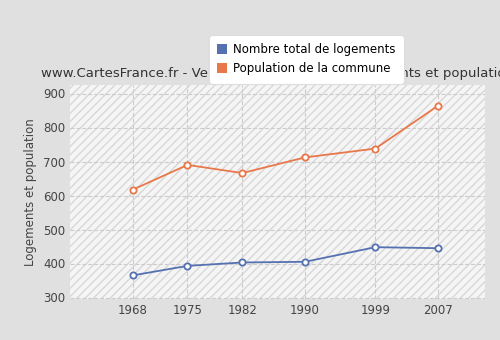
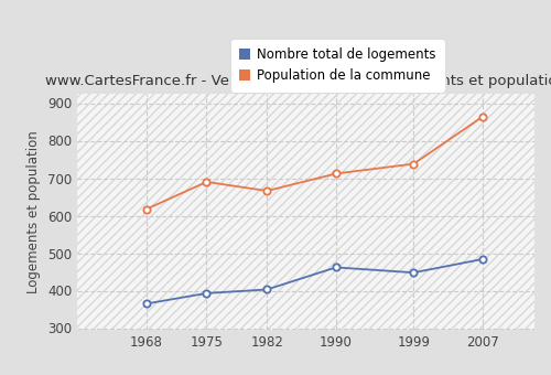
Nombre total de logements/1990: 405 -> 462
Nombre total de logements/2007: 445 -> 484
